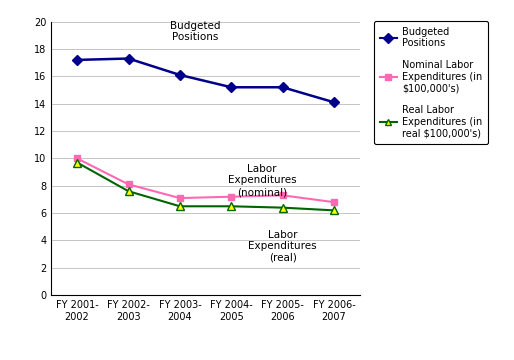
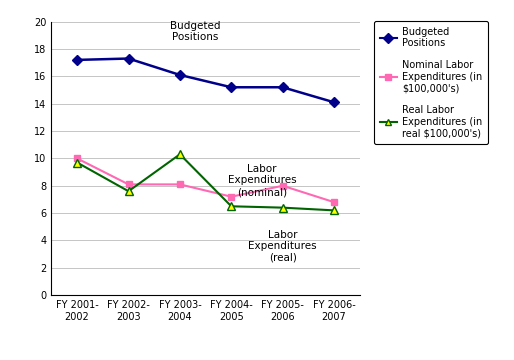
Nominal Labor Expenditures (in $100,000's)/FY 2003- 2004: 7.1 -> 8.1
Real Labor Expenditures (in real $100,000's)/FY 2003- 2004: 6.5 -> 10.3
Nominal Labor Expenditures (in $100,000's)/FY 2005- 2006: 7.3 -> 8.0
